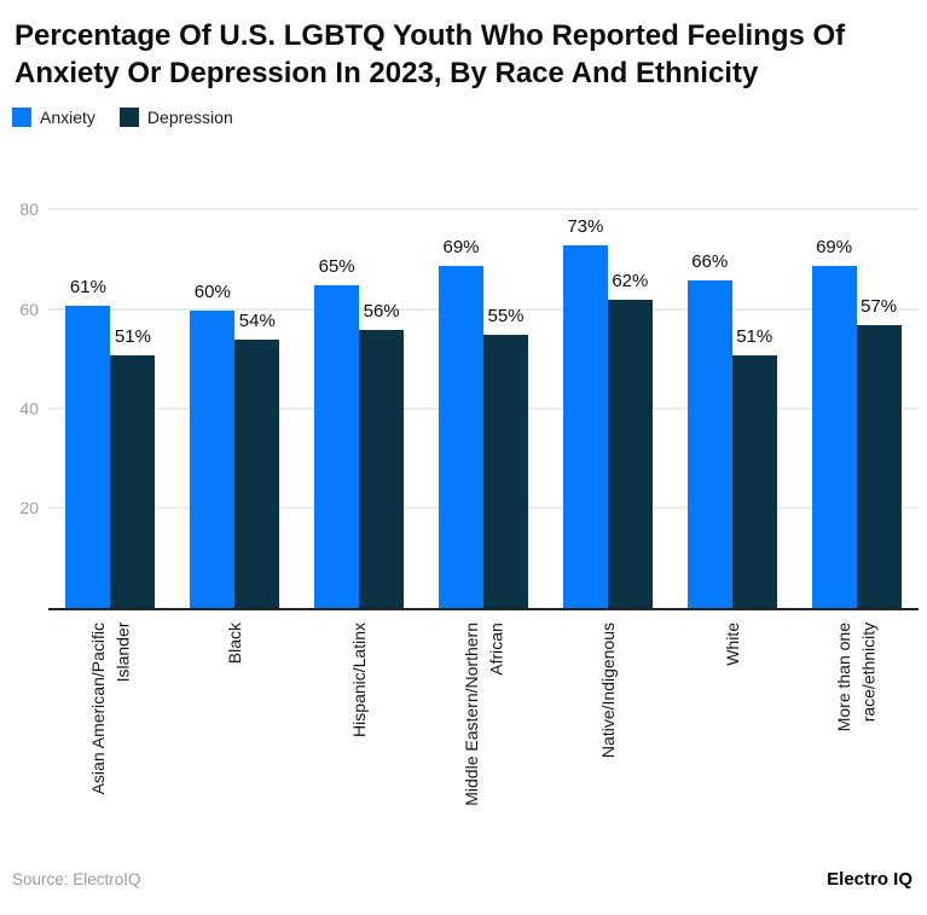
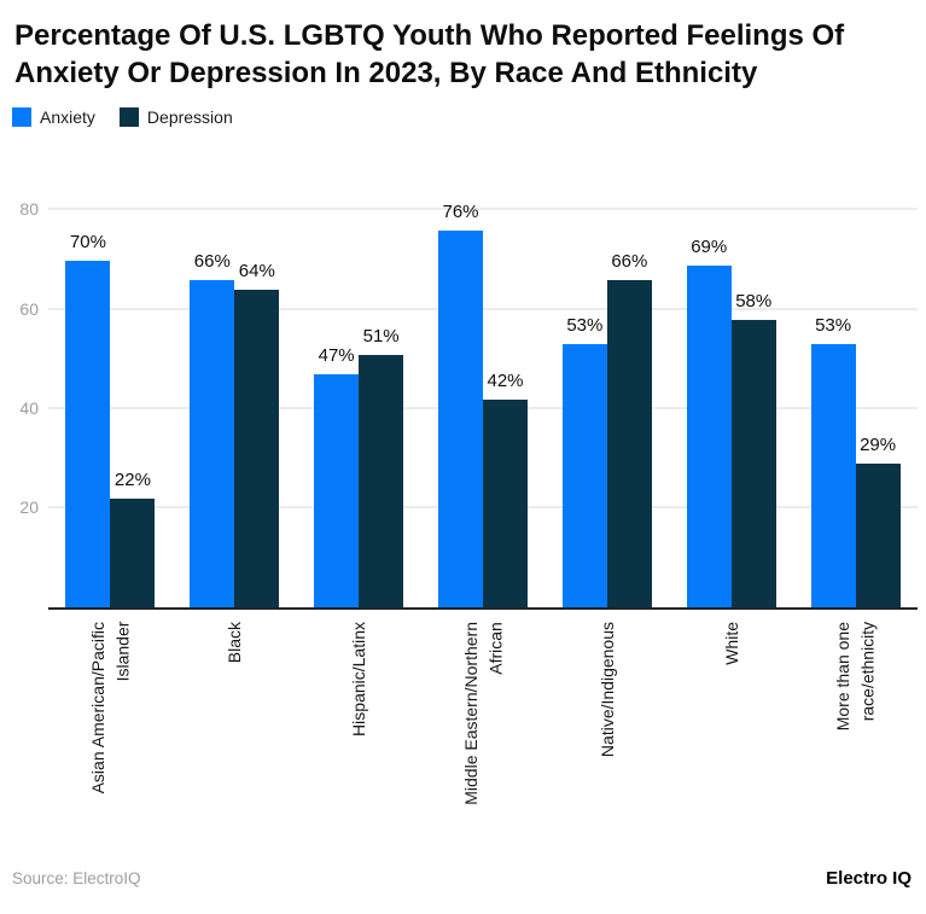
Anxiety/Asian American/Pacific Islander: 61% -> 70%
Depression/Asian American/Pacific Islander: 51% -> 22%
Anxiety/Black: 60% -> 66%
Depression/Black: 54% -> 64%
Anxiety/Hispanic/Latinx: 65% -> 47%
Depression/Hispanic/Latinx: 56% -> 51%
Anxiety/Middle Eastern/Northern African: 69% -> 76%
Depression/Middle Eastern/Northern African: 55% -> 42%
Anxiety/Native/Indigenous: 73% -> 53%
Depression/Native/Indigenous: 62% -> 66%
Anxiety/White: 66% -> 69%
Depression/White: 51% -> 58%
Anxiety/More than one race/ethnicity: 69% -> 53%
Depression/More than one race/ethnicity: 57% -> 29%
